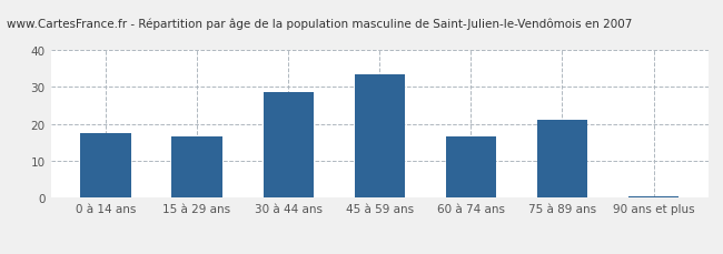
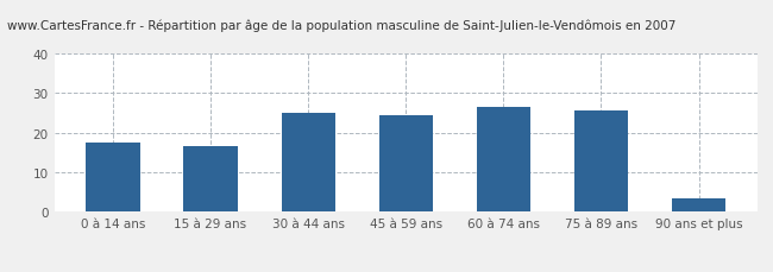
30 à 44 ans: 28.5 -> 25.0
45 à 59 ans: 33.5 -> 24.5
60 à 74 ans: 16.5 -> 26.5
75 à 89 ans: 21.0 -> 25.5
90 ans et plus: 0.5 -> 3.5
